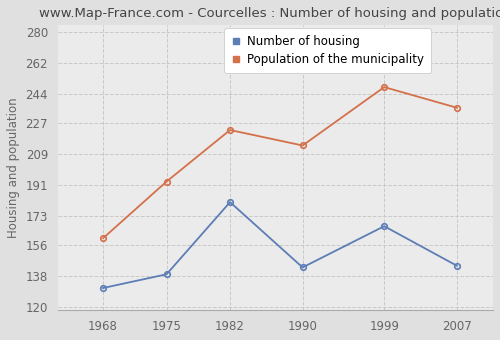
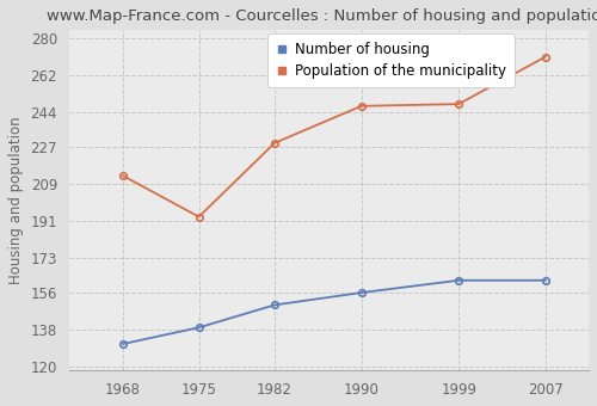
Population of the municipality/1968: 160 -> 213
Number of housing/1982: 181 -> 150
Population of the municipality/1982: 223 -> 229
Number of housing/1990: 143 -> 156
Population of the municipality/1990: 214 -> 247
Number of housing/1999: 167 -> 162
Number of housing/2007: 144 -> 162
Population of the municipality/2007: 236 -> 271
